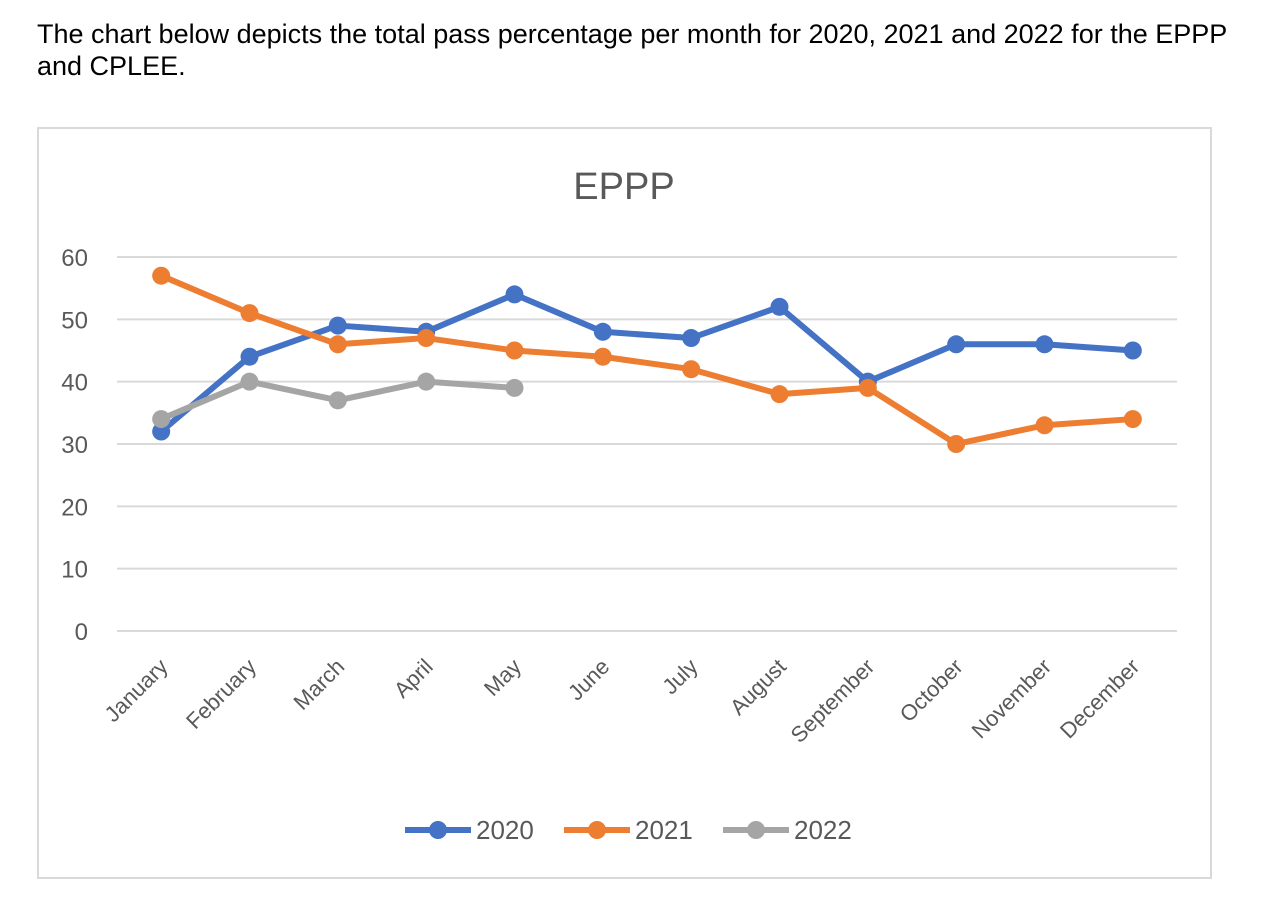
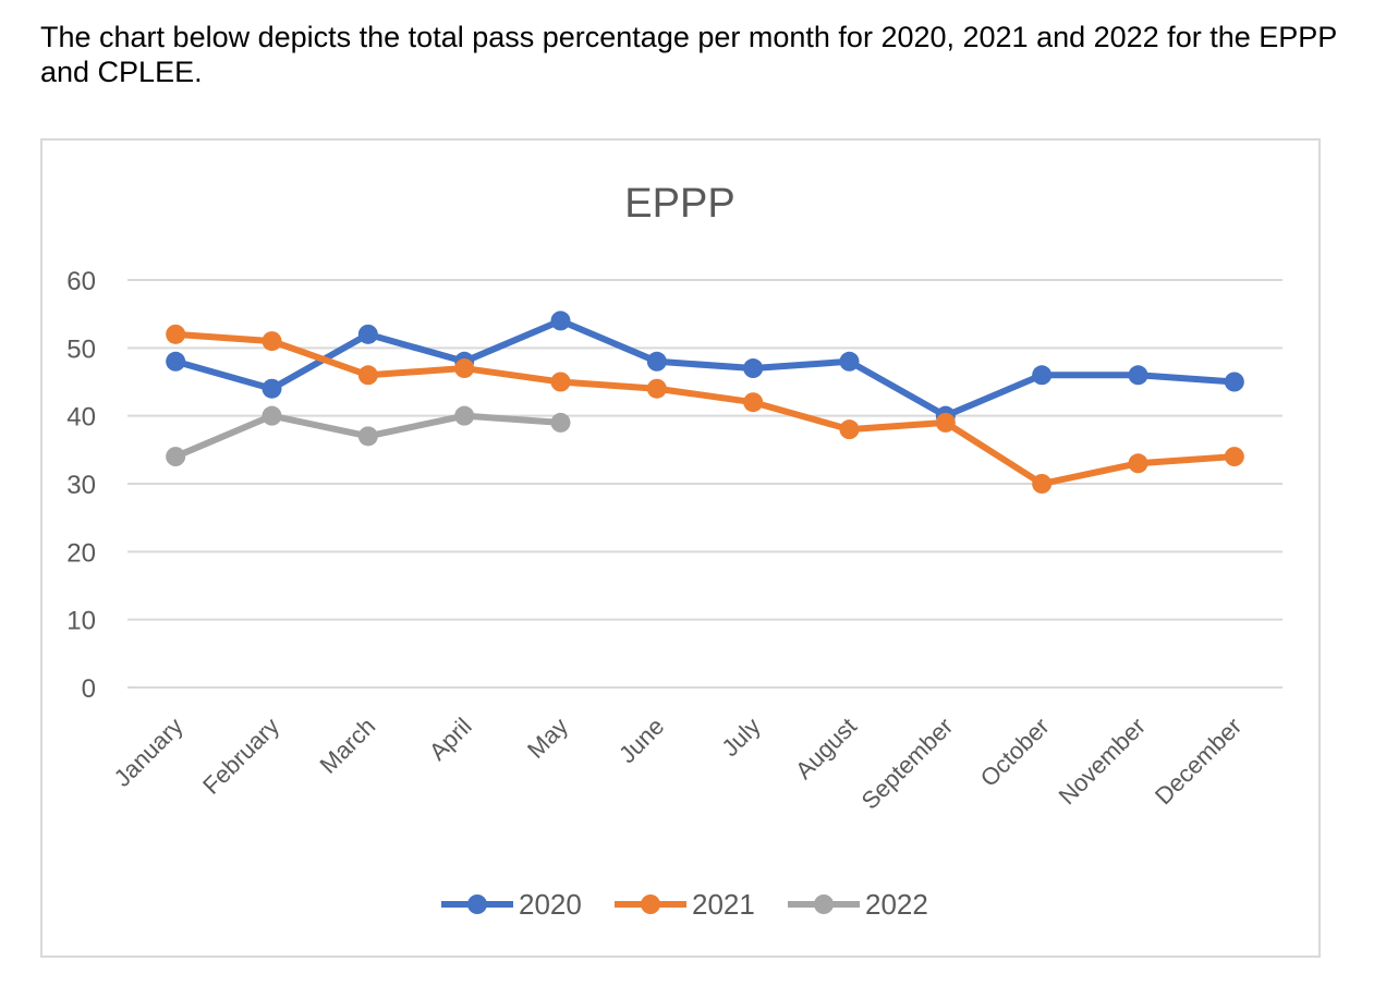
2020/January: 32 -> 48
2021/January: 57 -> 52
2020/March: 49 -> 52
2020/August: 52 -> 48
